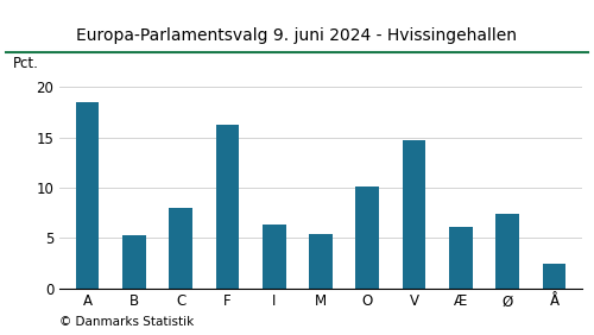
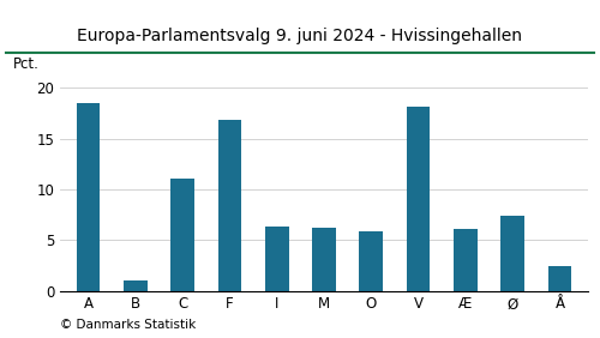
B: 5.3 -> 1.0
C: 8.0 -> 11.0
F: 16.2 -> 16.8
M: 5.4 -> 6.2
O: 10.1 -> 5.8
V: 14.7 -> 18.2
